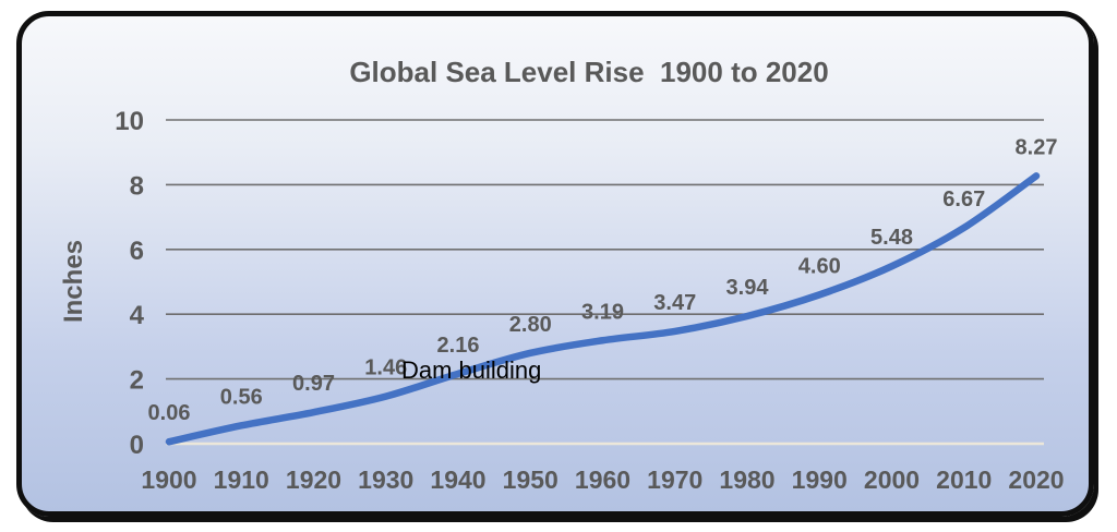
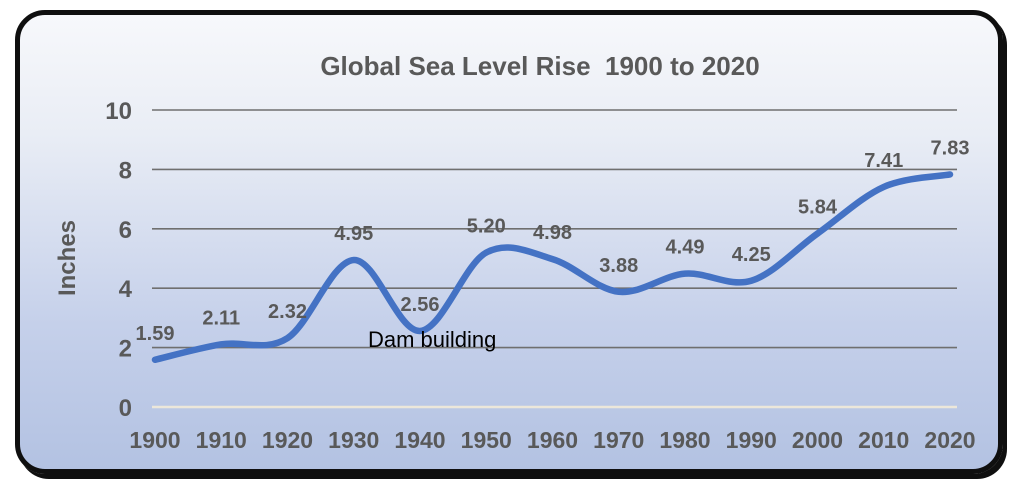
1900: 0.06 -> 1.59
1910: 0.56 -> 2.11
1920: 0.97 -> 2.32
1930: 1.46 -> 4.95
1940: 2.16 -> 2.56
1950: 2.80 -> 5.20
1960: 3.19 -> 4.98
1970: 3.47 -> 3.88
1980: 3.94 -> 4.49
1990: 4.60 -> 4.25
2000: 5.48 -> 5.84
2010: 6.67 -> 7.41
2020: 8.27 -> 7.83
